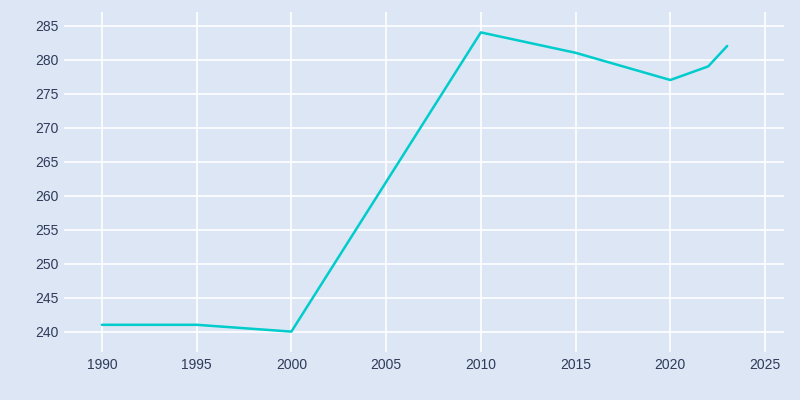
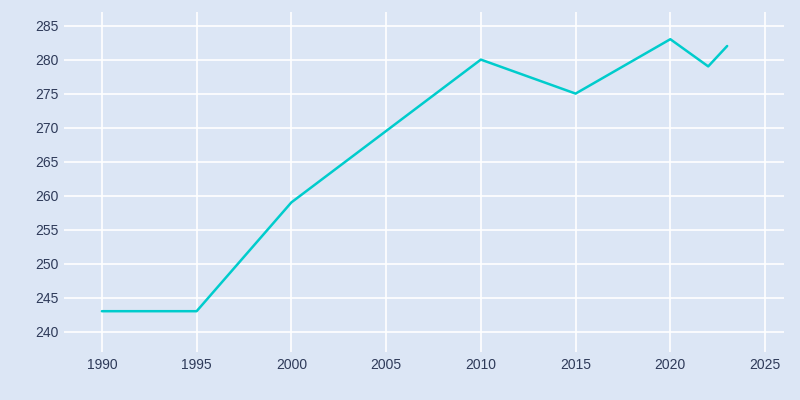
1990: 241 -> 243
1995: 241 -> 243
2000: 240 -> 259
2010: 284 -> 280
2015: 281 -> 275
2020: 277 -> 283
